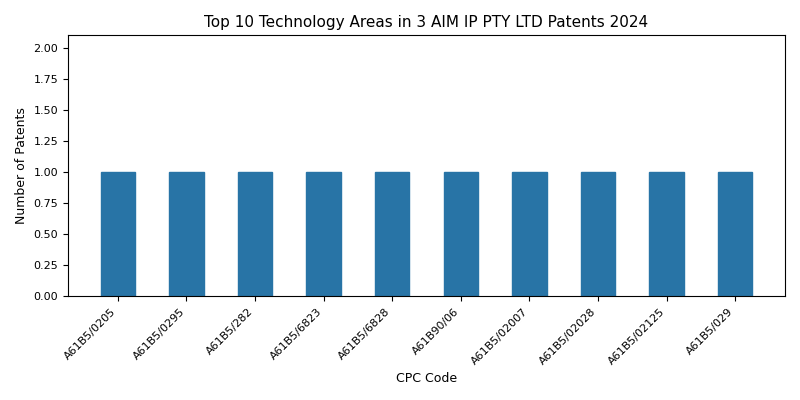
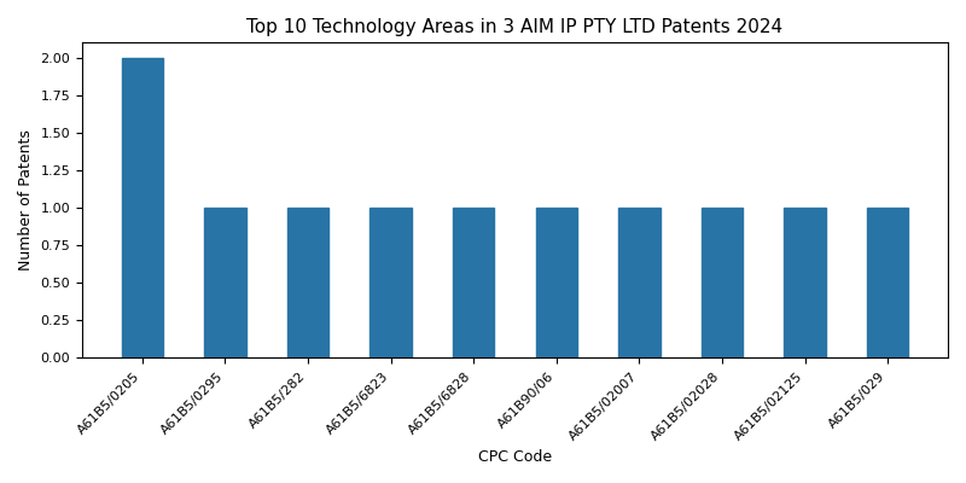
A61B5/0205: 1 -> 2
